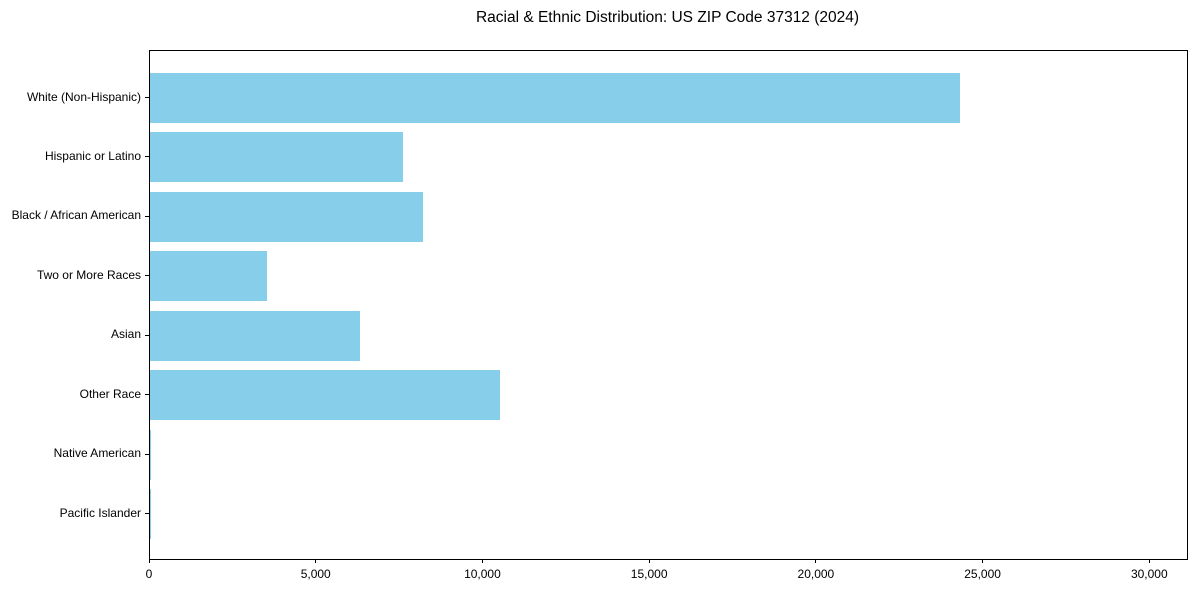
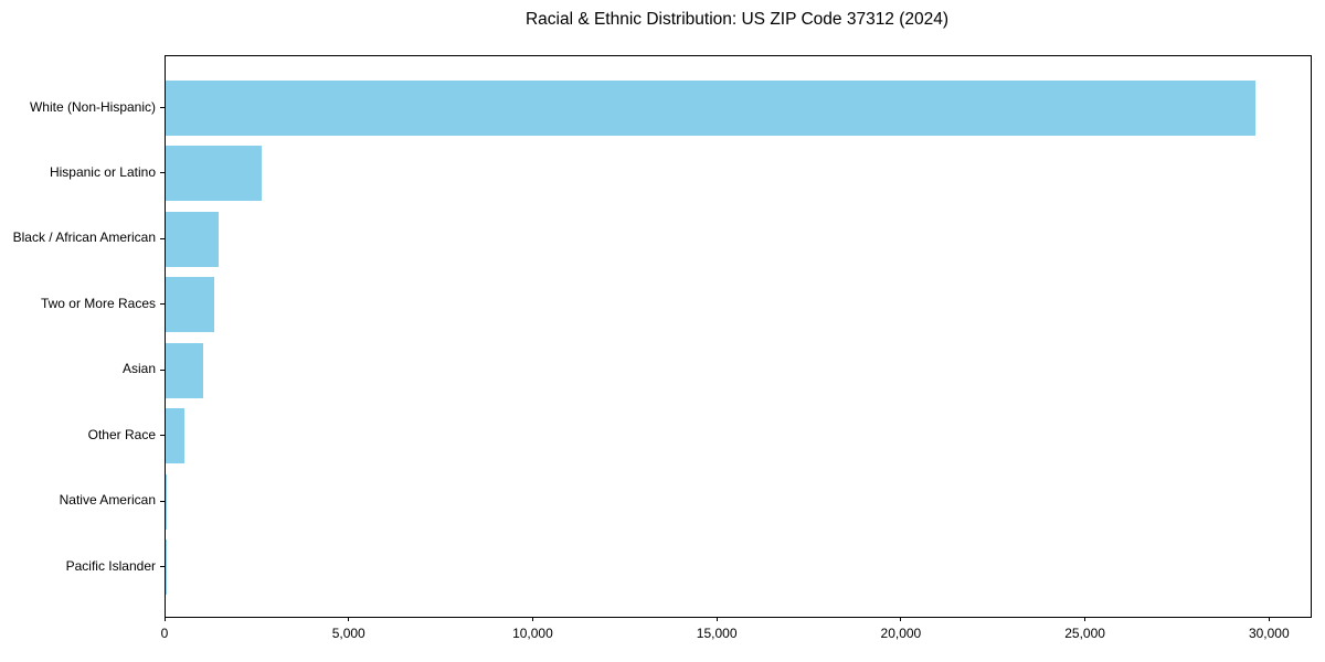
White (Non-Hispanic): 24300 -> 29600
Hispanic or Latino: 7600 -> 2600
Black / African American: 8200 -> 1400
Two or More Races: 3500 -> 1300
Asian: 6300 -> 1000
Other Race: 10500 -> 500
